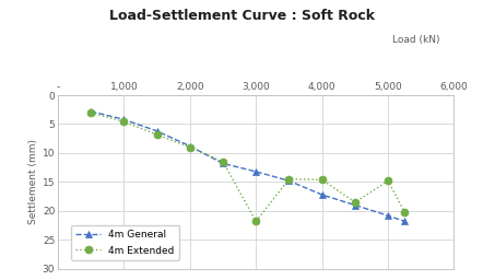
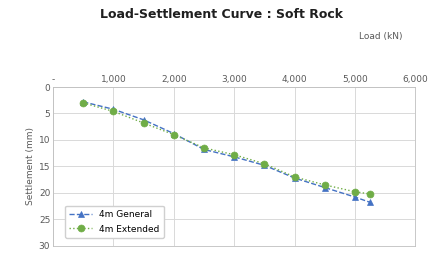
4m Extended/3,000: 21.8 -> 12.8
4m Extended/4,000: 14.6 -> 17.0
4m Extended/5,000: 14.8 -> 19.8
